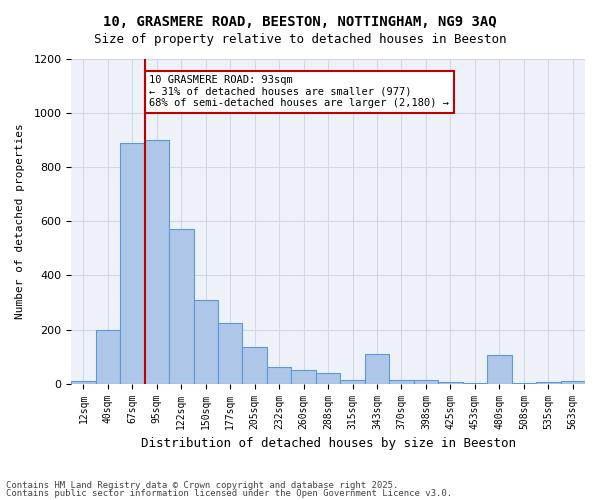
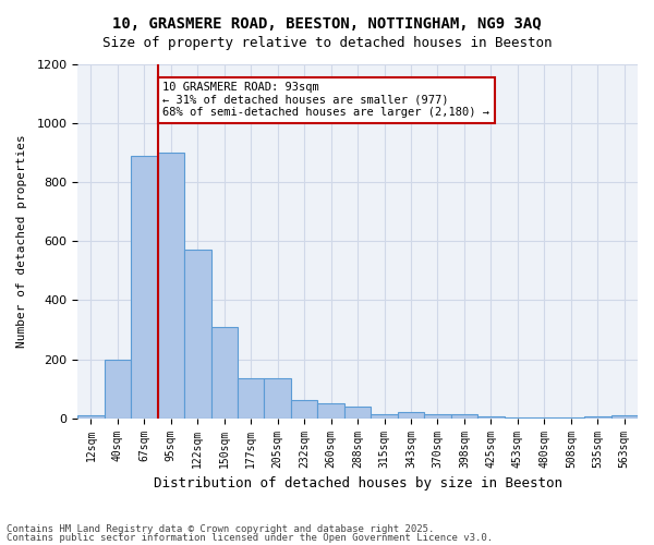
177sqm: 225 -> 135
343sqm: 110 -> 20
480sqm: 105 -> 3
